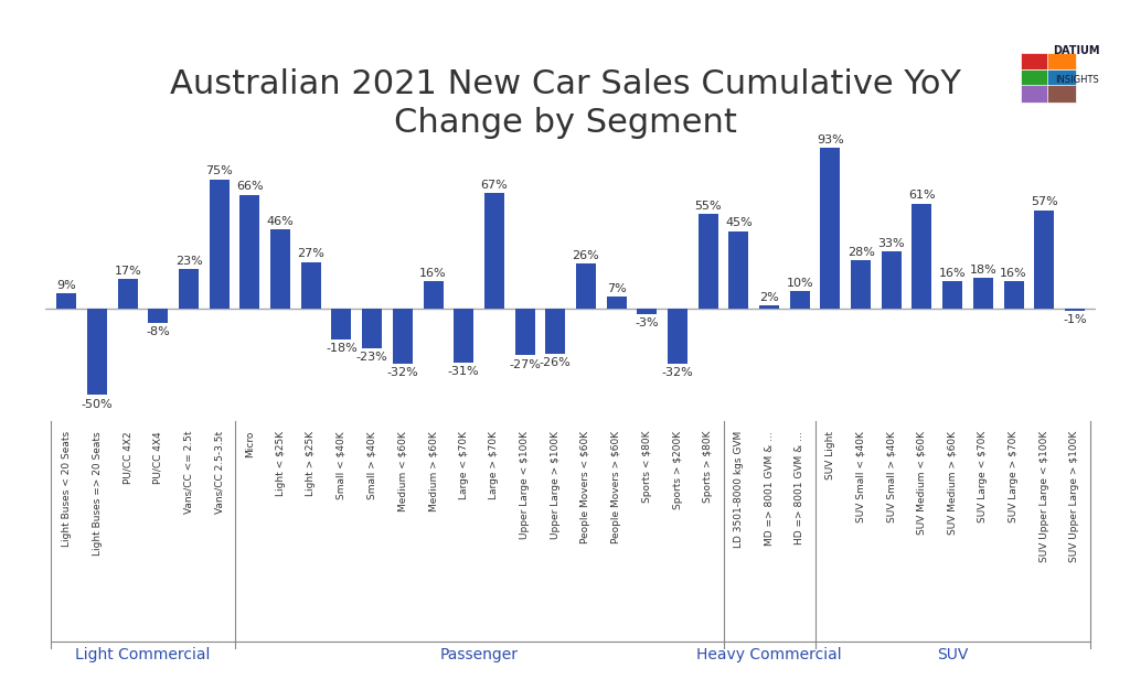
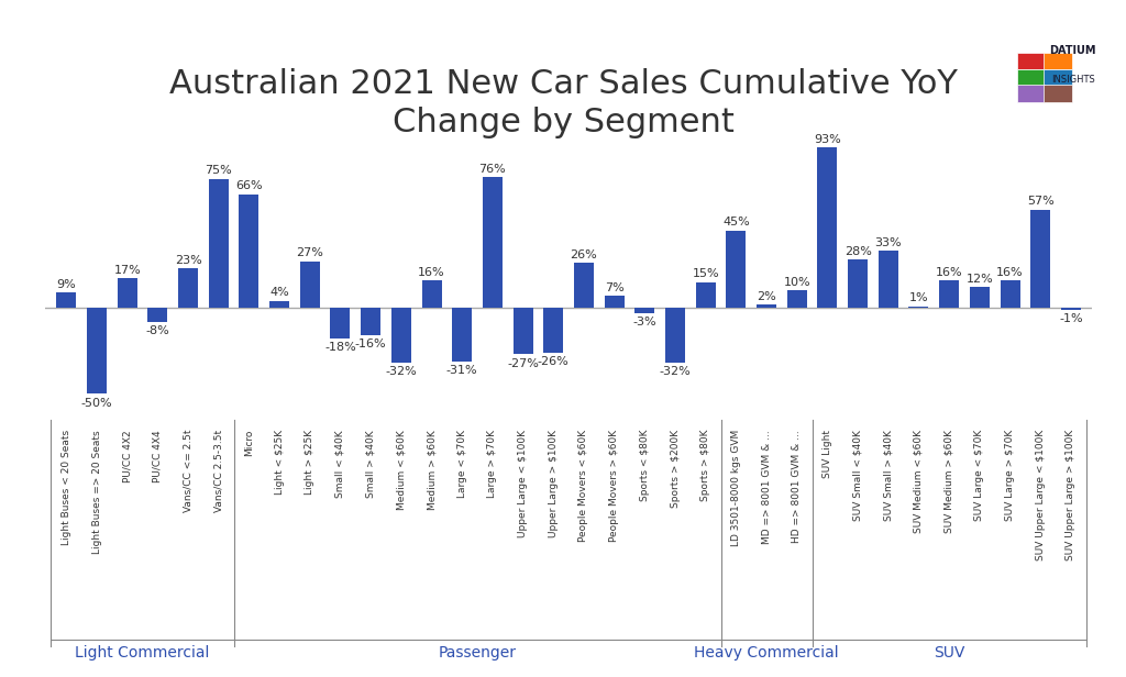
Light < $25K: 46% -> 4%
Small > $40K: -23% -> -16%
Large > $70K: 67% -> 76%
Sports > $80K: 55% -> 15%
SUV Medium < $60K: 61% -> 1%
SUV Large < $70K: 18% -> 12%
